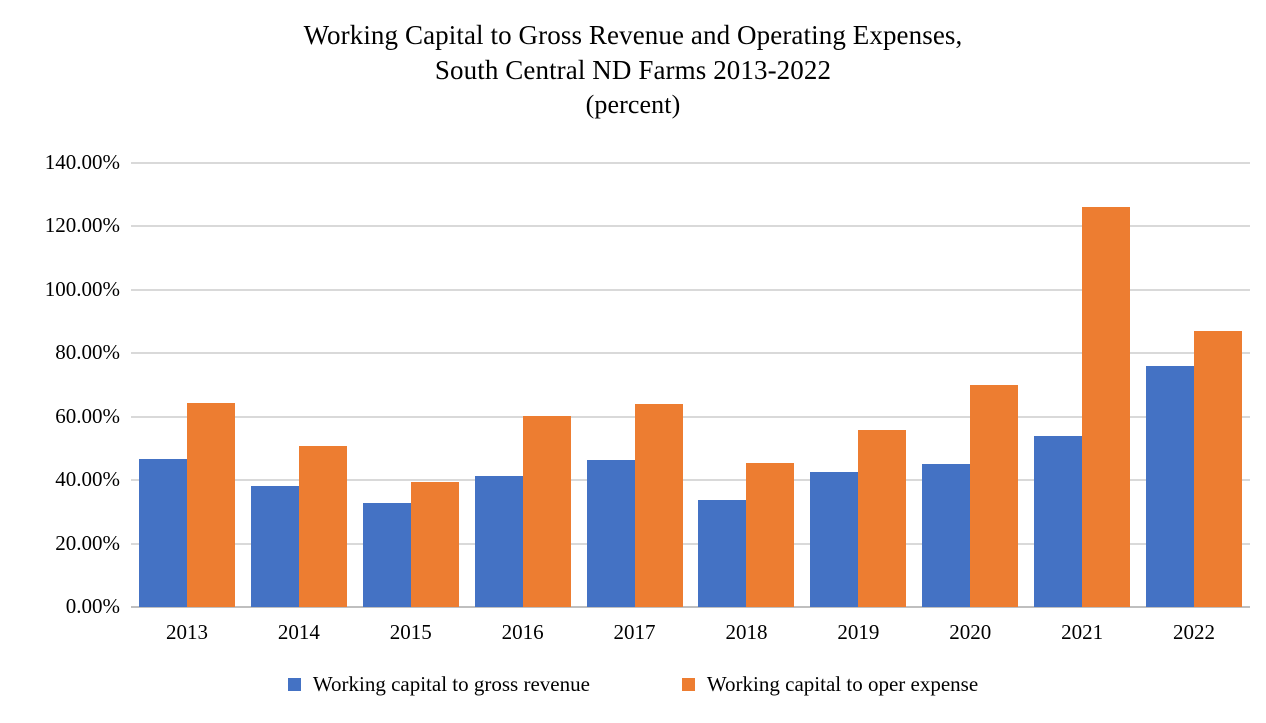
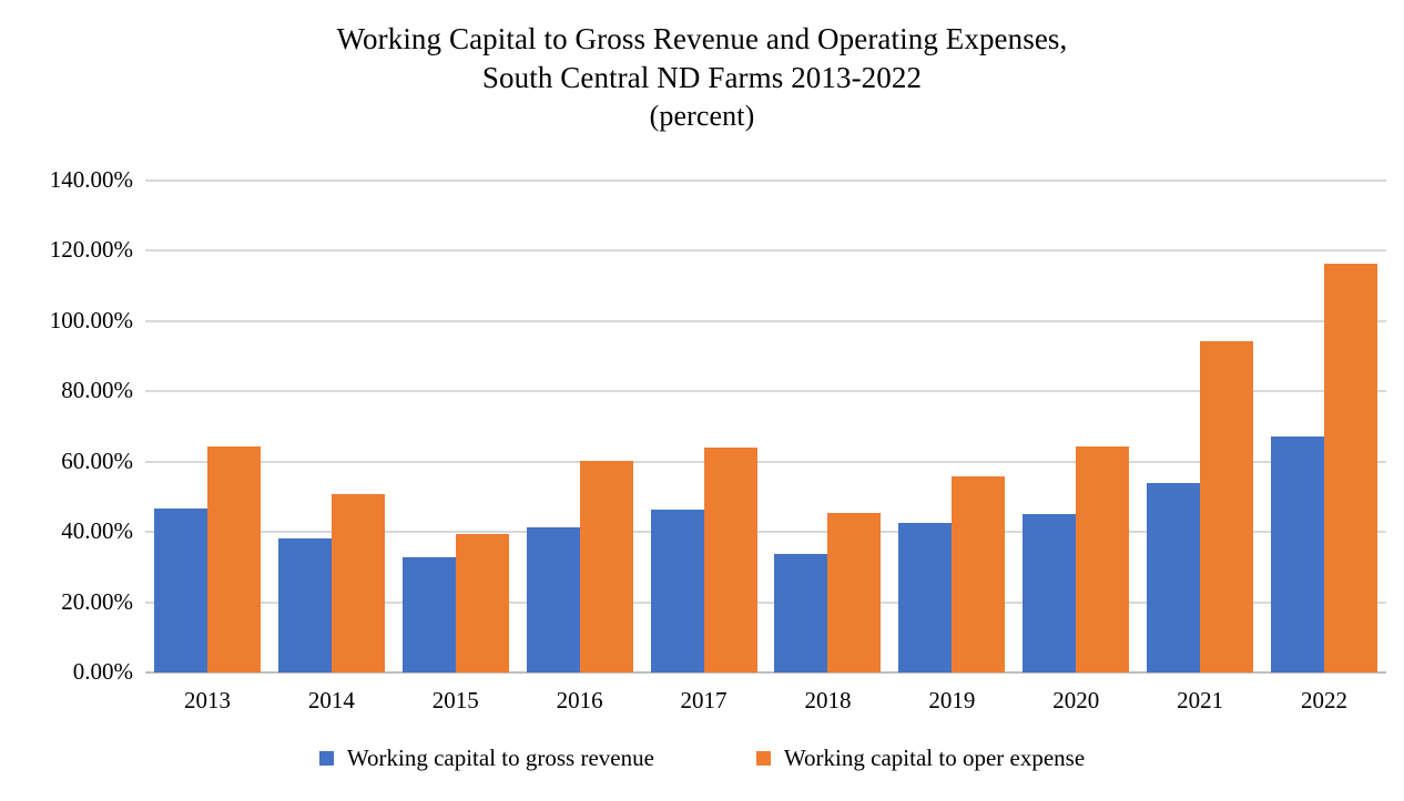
Working capital to oper expense/2020: 70% -> 64%
Working capital to oper expense/2021: 126% -> 94%
Working capital to gross revenue/2022: 76% -> 67%
Working capital to oper expense/2022: 87% -> 116%
